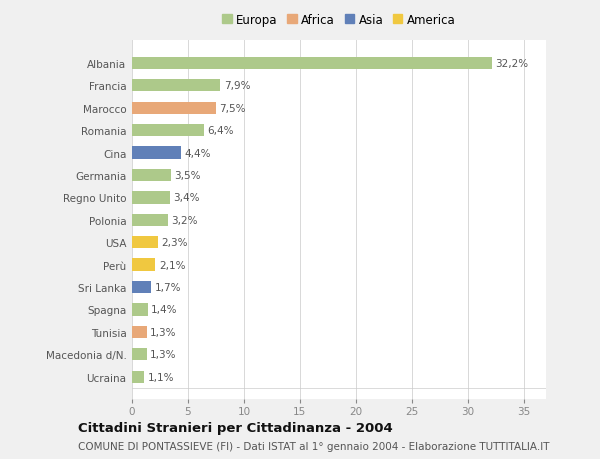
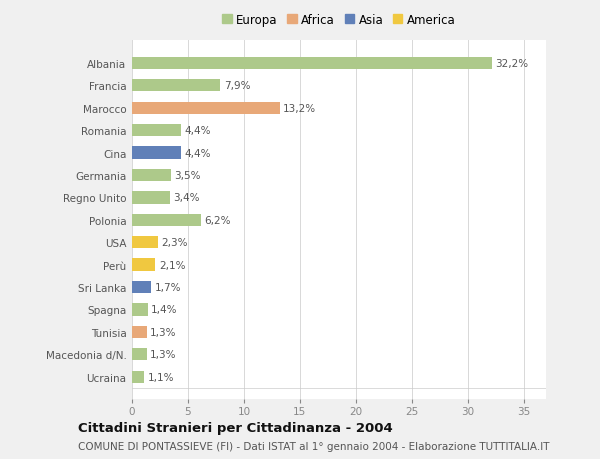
Marocco: 7,5% -> 13,2%
Romania: 6,4% -> 4,4%
Polonia: 3,2% -> 6,2%
